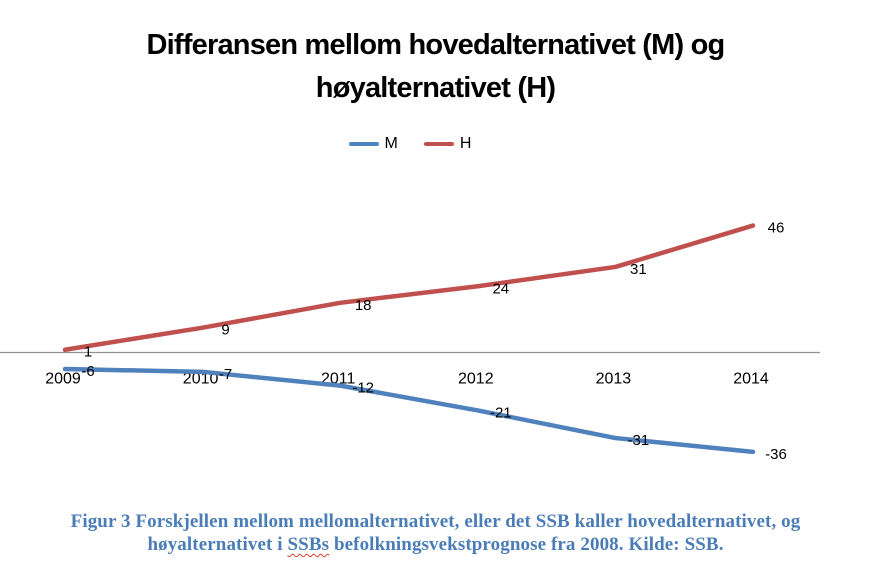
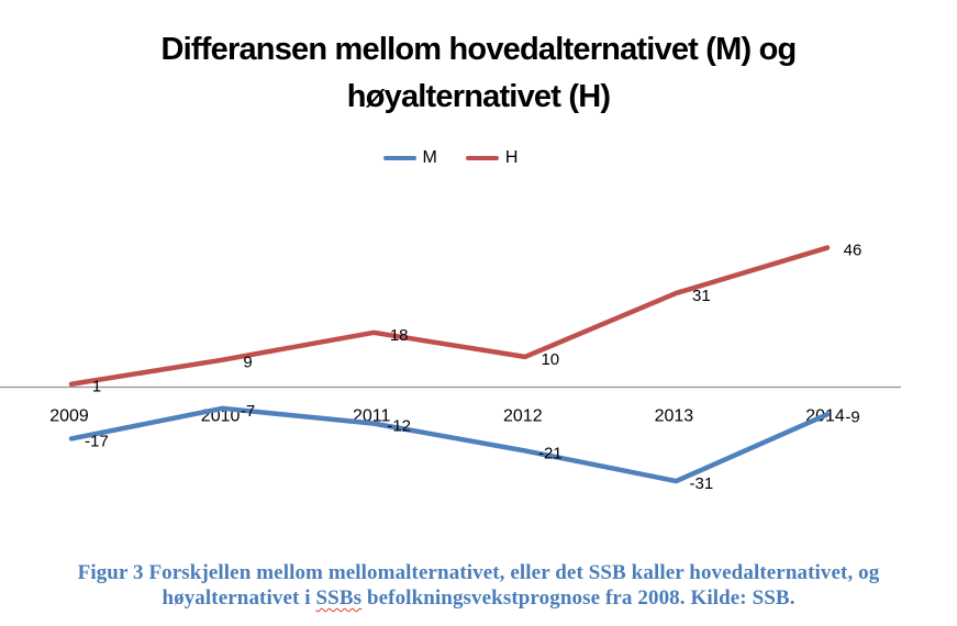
M/2009: -6 -> -17
H/2012: 24 -> 10
M/2014: -36 -> -9
